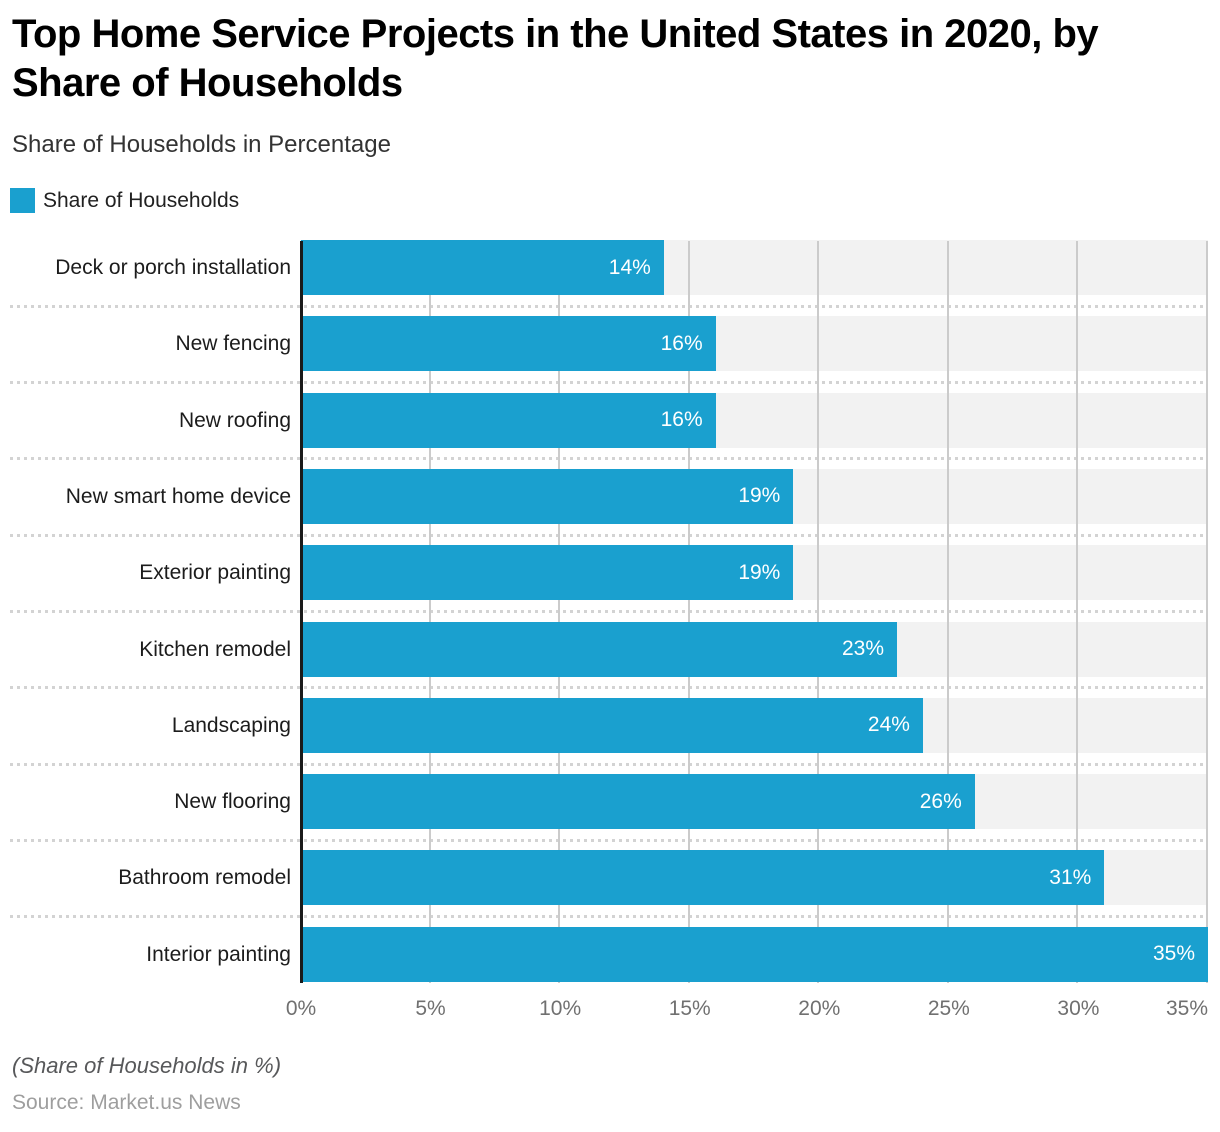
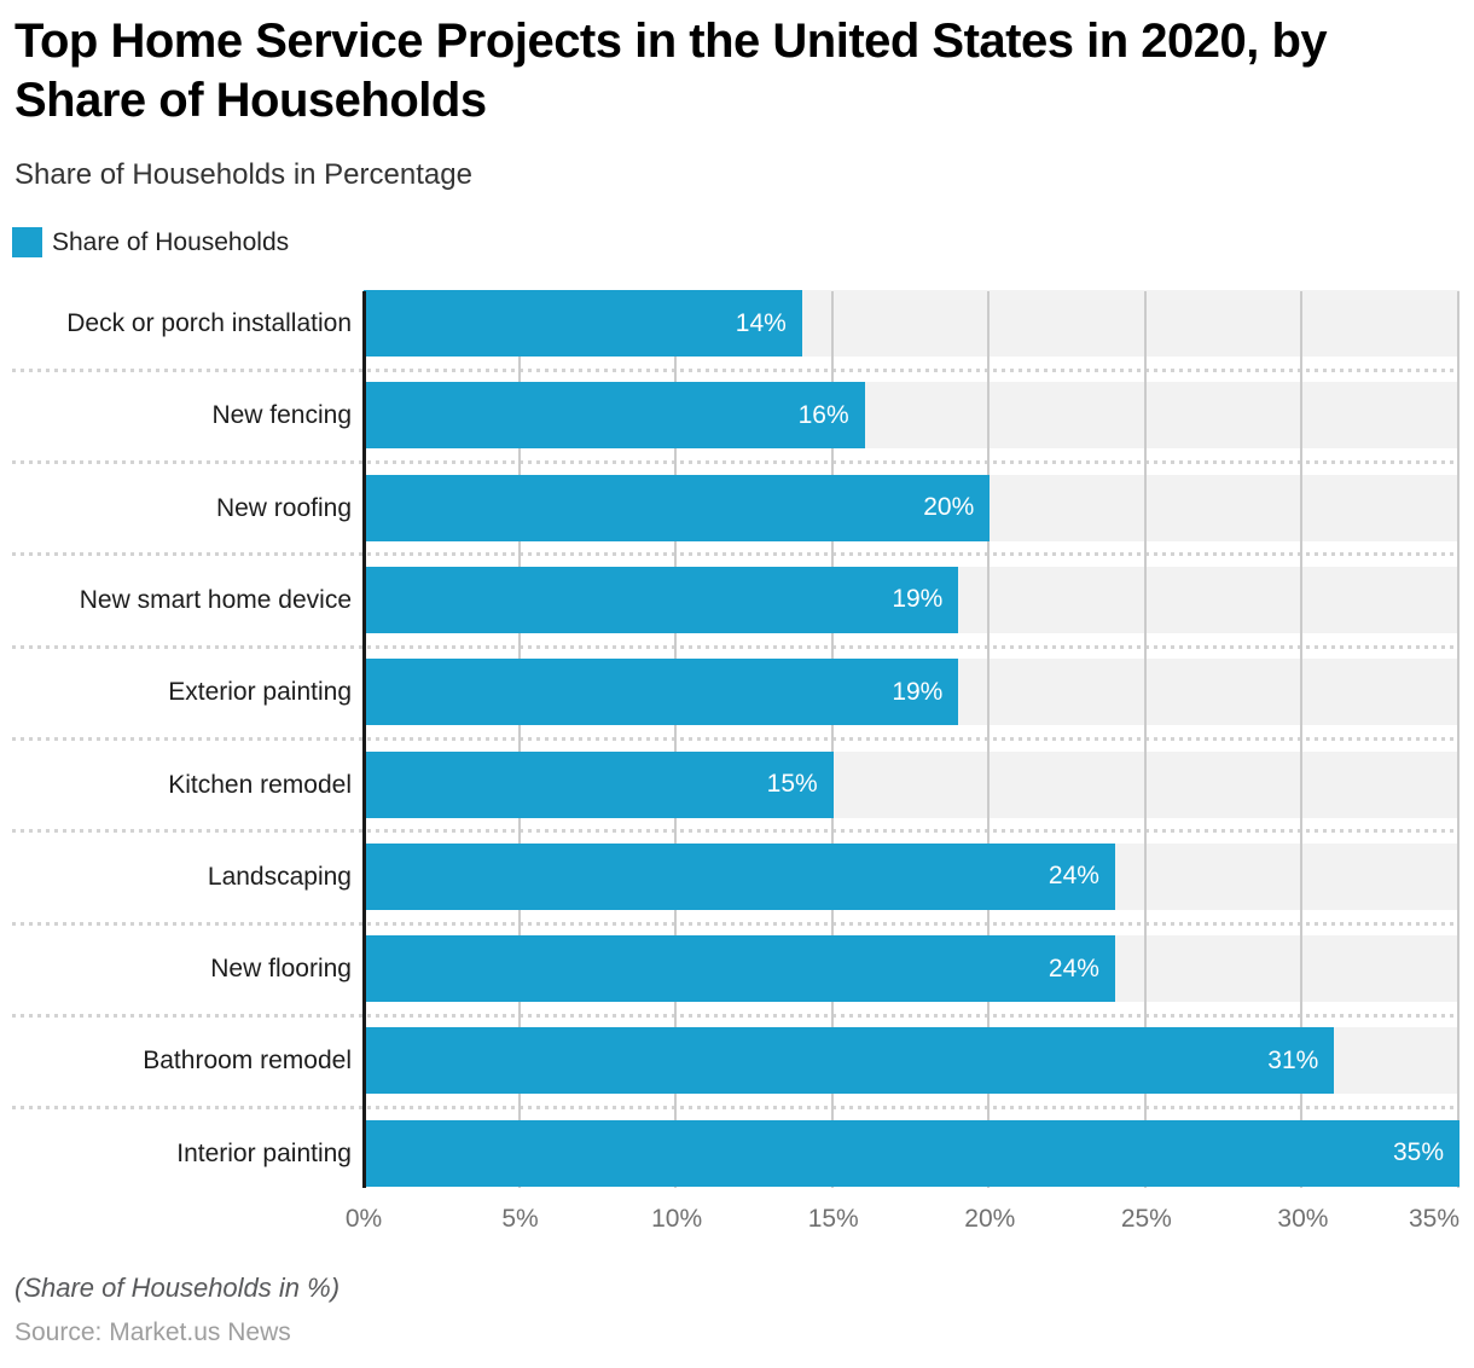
New roofing: 16% -> 20%
Kitchen remodel: 23% -> 15%
New flooring: 26% -> 24%
